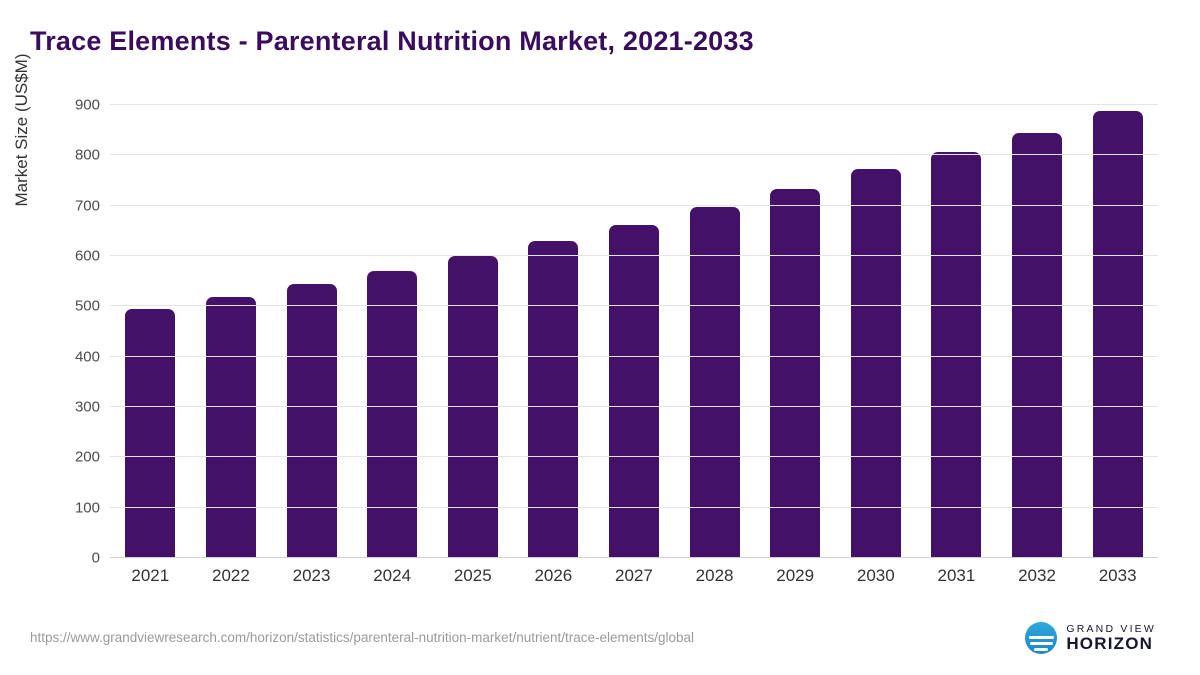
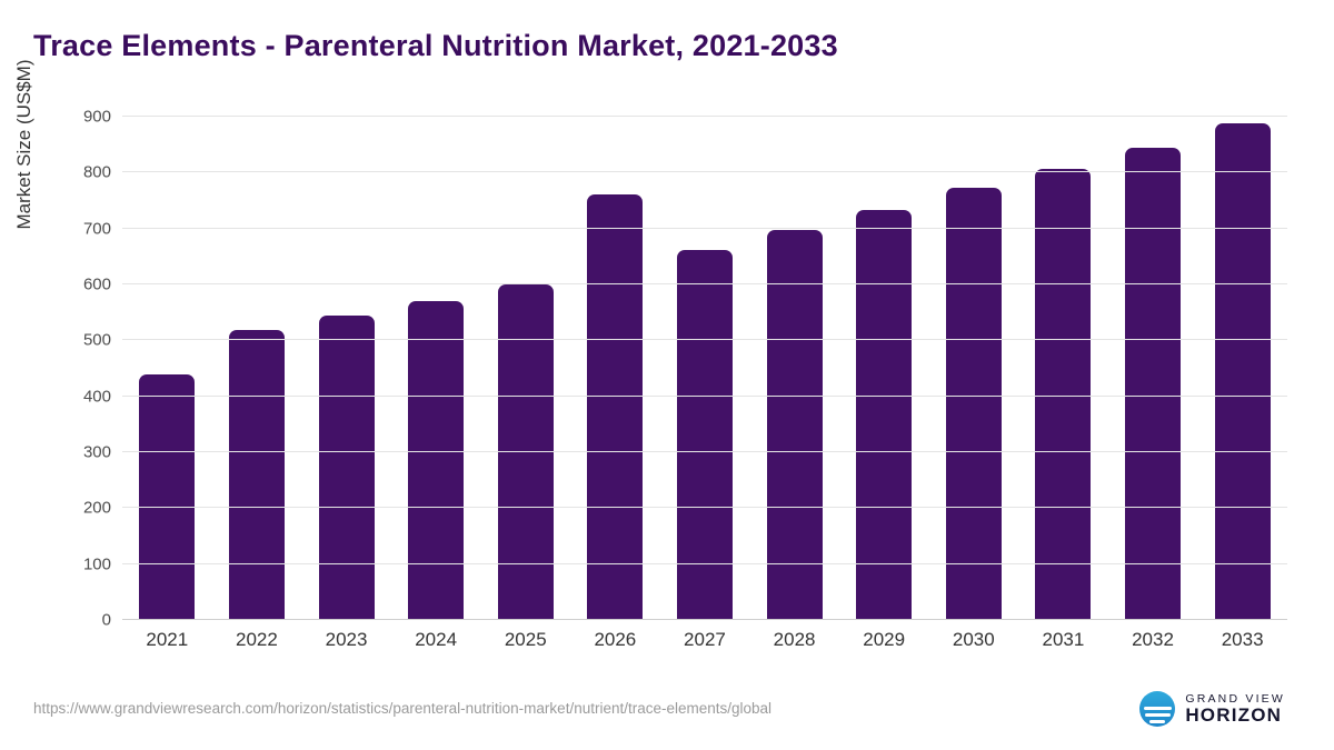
2021: 500 -> 440
2026: 630 -> 760
